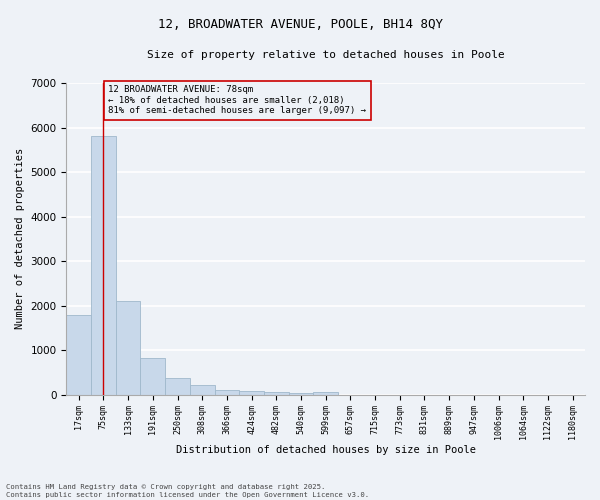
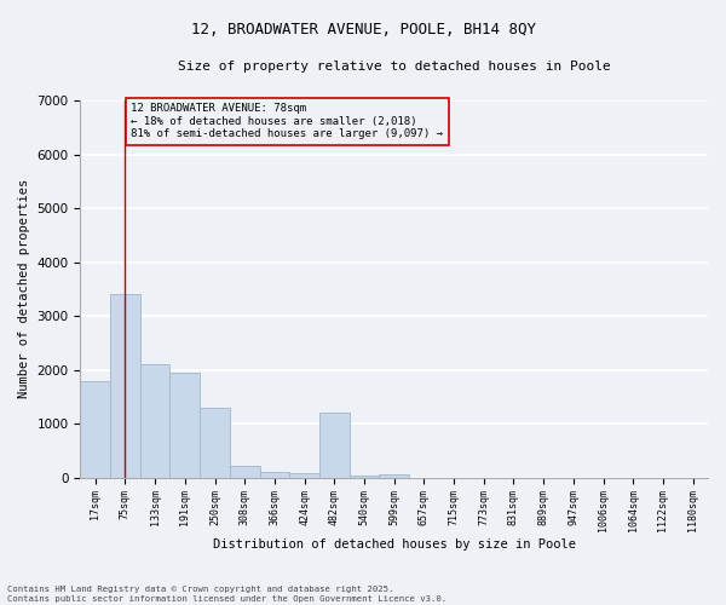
75sqm: 5820 -> 3400
191sqm: 820 -> 1950
250sqm: 380 -> 1300
482sqm: 60 -> 1200
